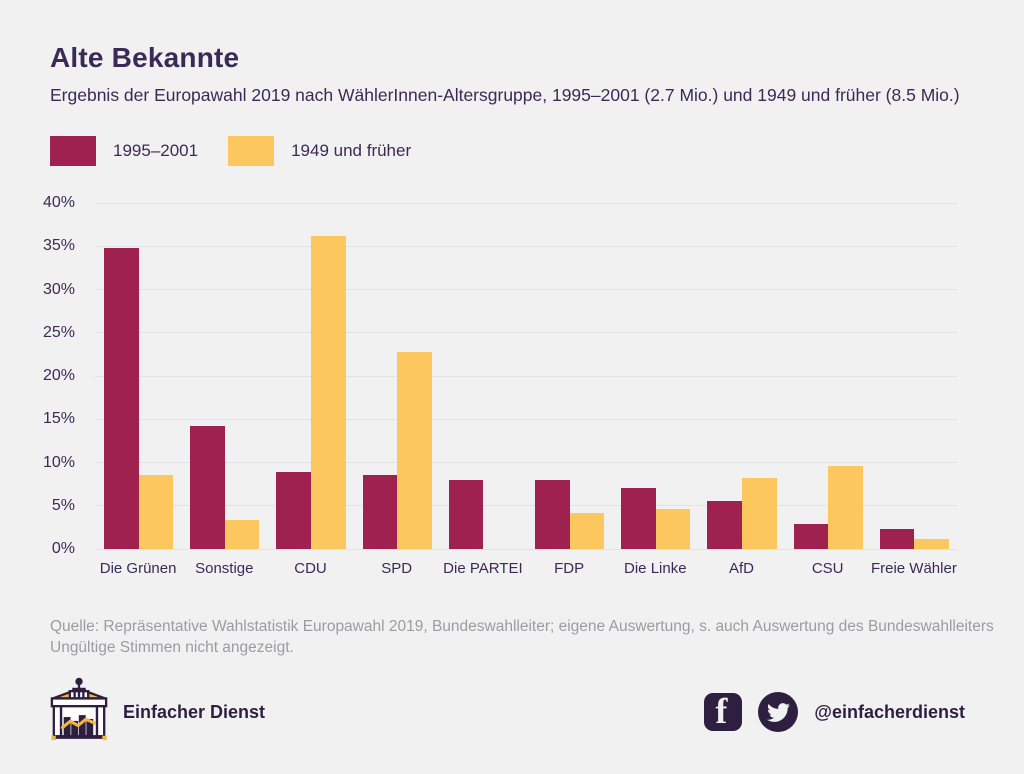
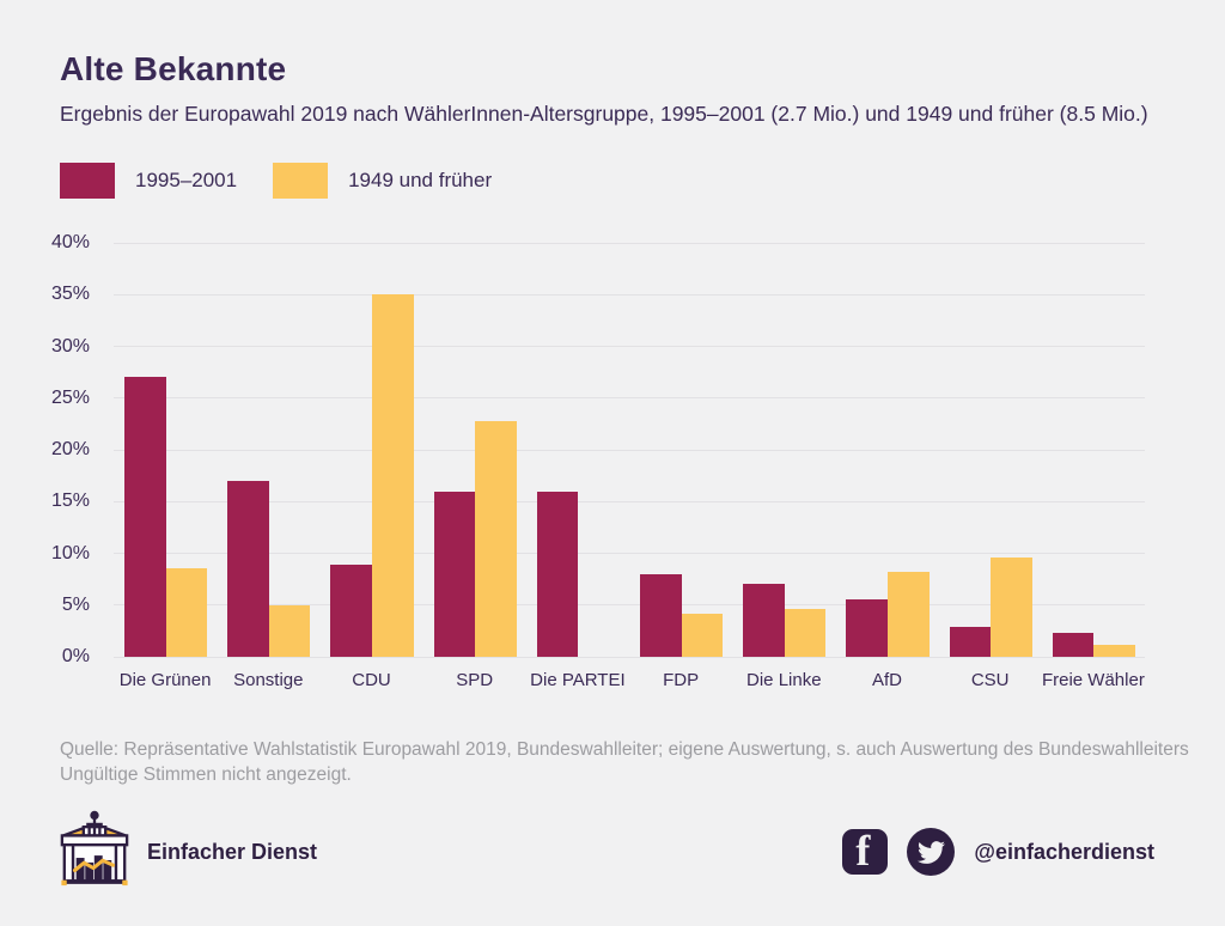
1995–2001/Die Grünen: 35% -> 27%
1995–2001/Sonstige: 14% -> 17%
1949 und früher/Sonstige: 3% -> 5%
1949 und früher/CDU: 36% -> 35%
1995–2001/SPD: 9% -> 16%
1995–2001/Die PARTEI: 8% -> 16%
